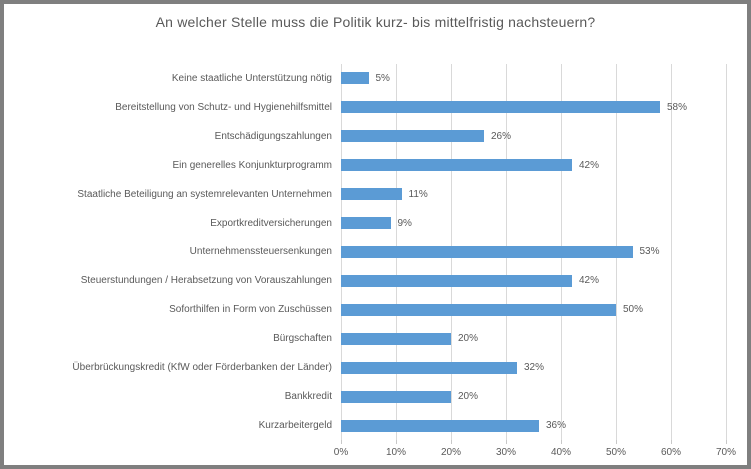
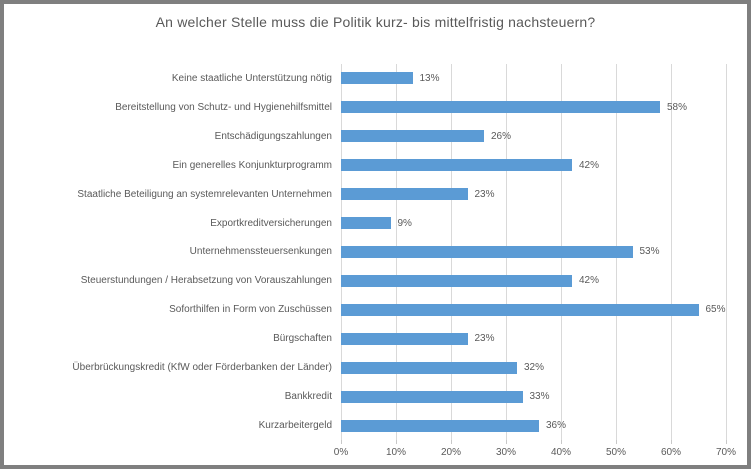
Keine staatliche Unterstützung nötig: 5% -> 13%
Staatliche Beteiligung an systemrelevanten Unternehmen: 11% -> 23%
Soforthilfen in Form von Zuschüssen: 50% -> 65%
Bürgschaften: 20% -> 23%
Bankkredit: 20% -> 33%
